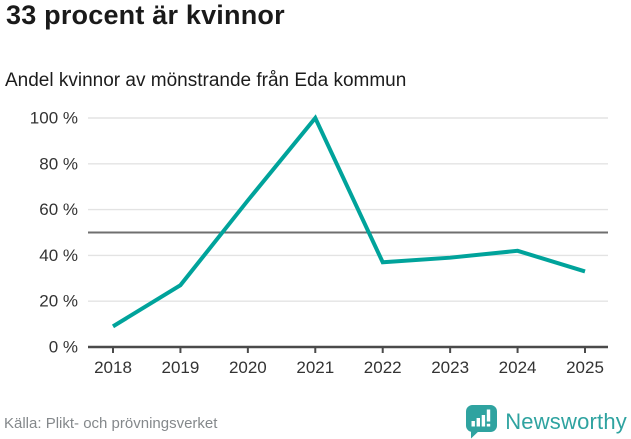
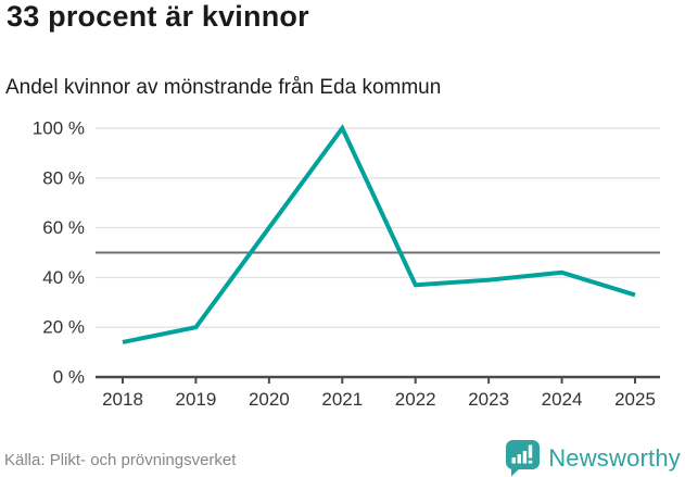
2018: 9% -> 14%
2019: 27% -> 20%
2020: 64% -> 60%
